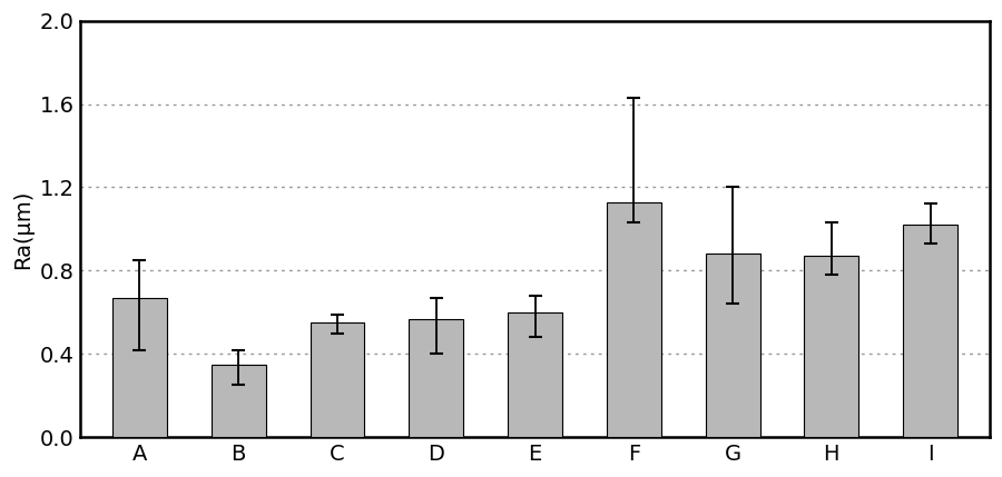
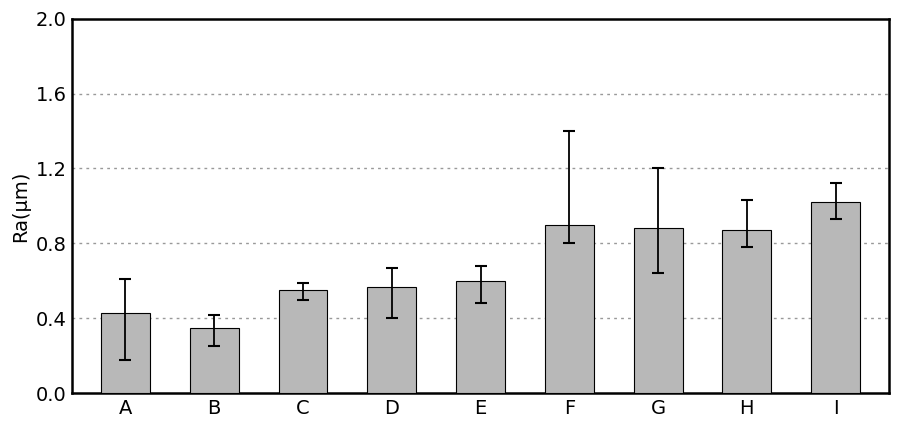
A: 0.67 -> 0.43
F: 1.13 -> 0.90
